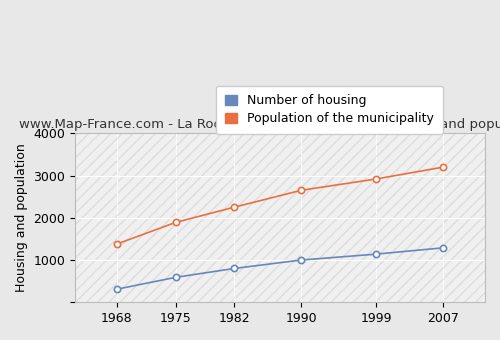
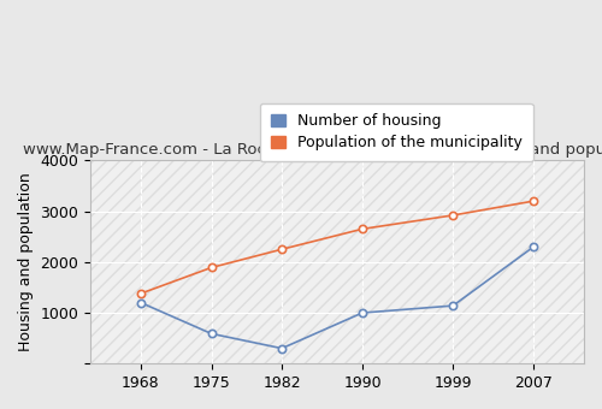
Number of housing/1968: 310 -> 1200
Number of housing/1982: 800 -> 300
Number of housing/2007: 1290 -> 2300
